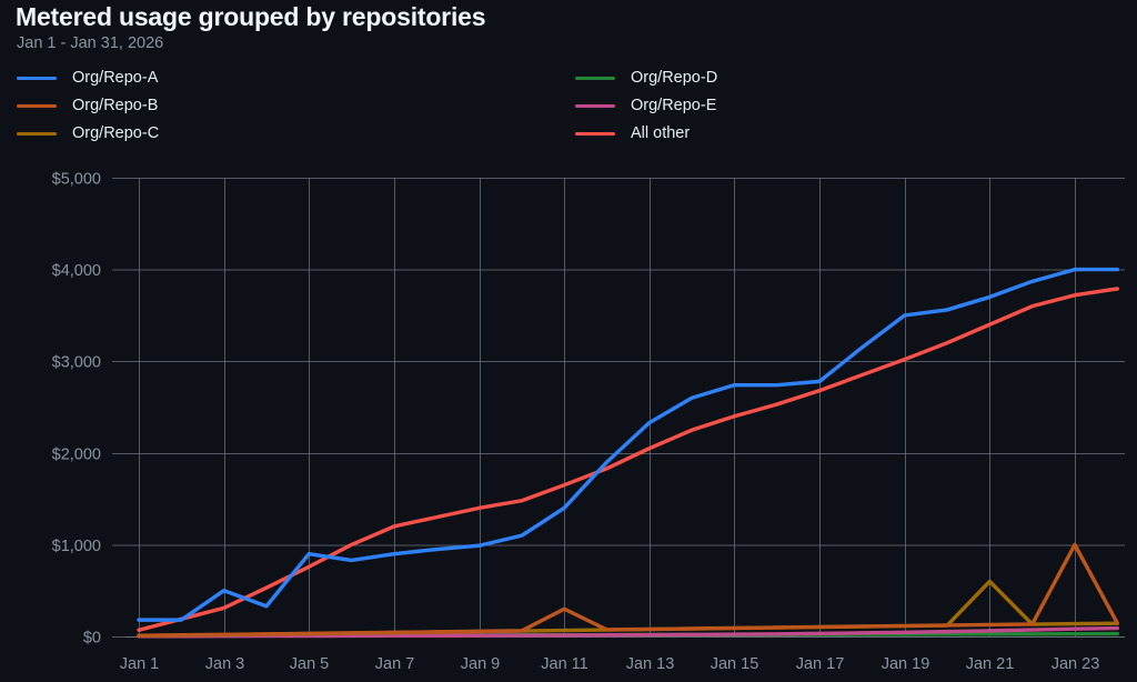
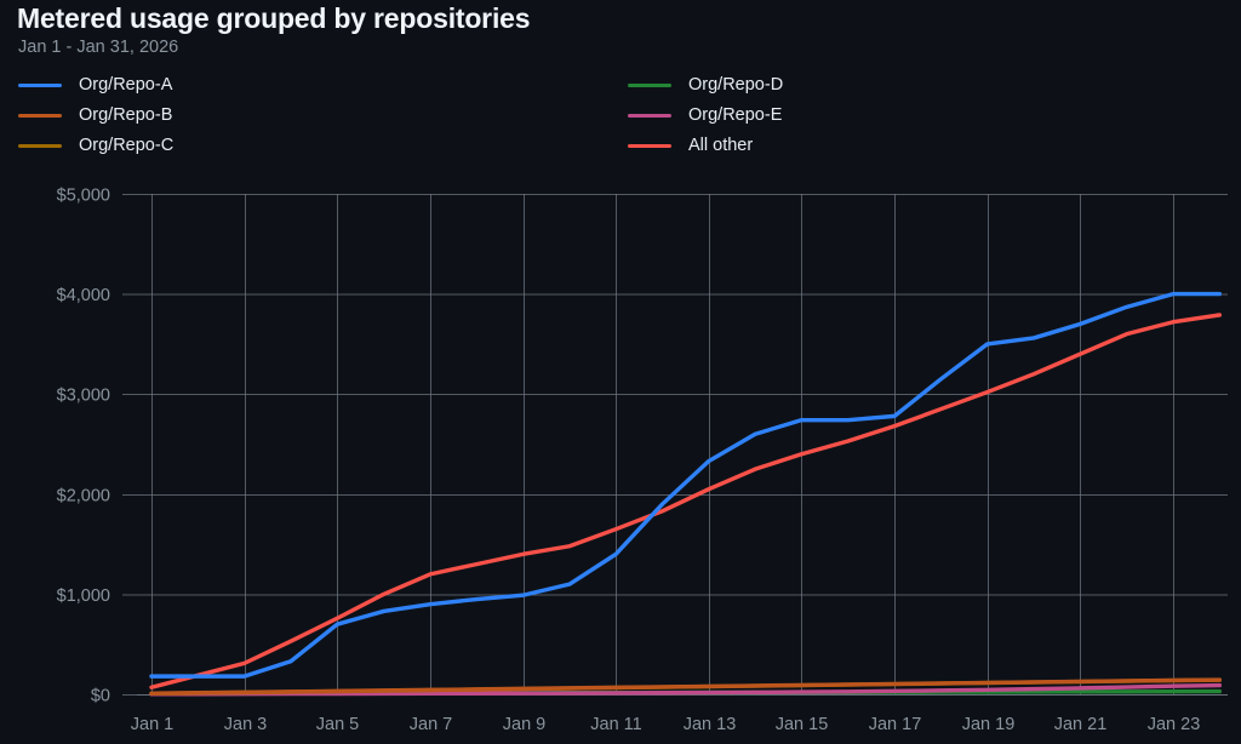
Org/Repo-A/Jan 3: $500 -> $200
Org/Repo-A/Jan 5: $900 -> $700
Org/Repo-B/Jan 11: $300 -> $100
Org/Repo-C/Jan 21: $600 -> $100
Org/Repo-B/Jan 23: $1000 -> $100
